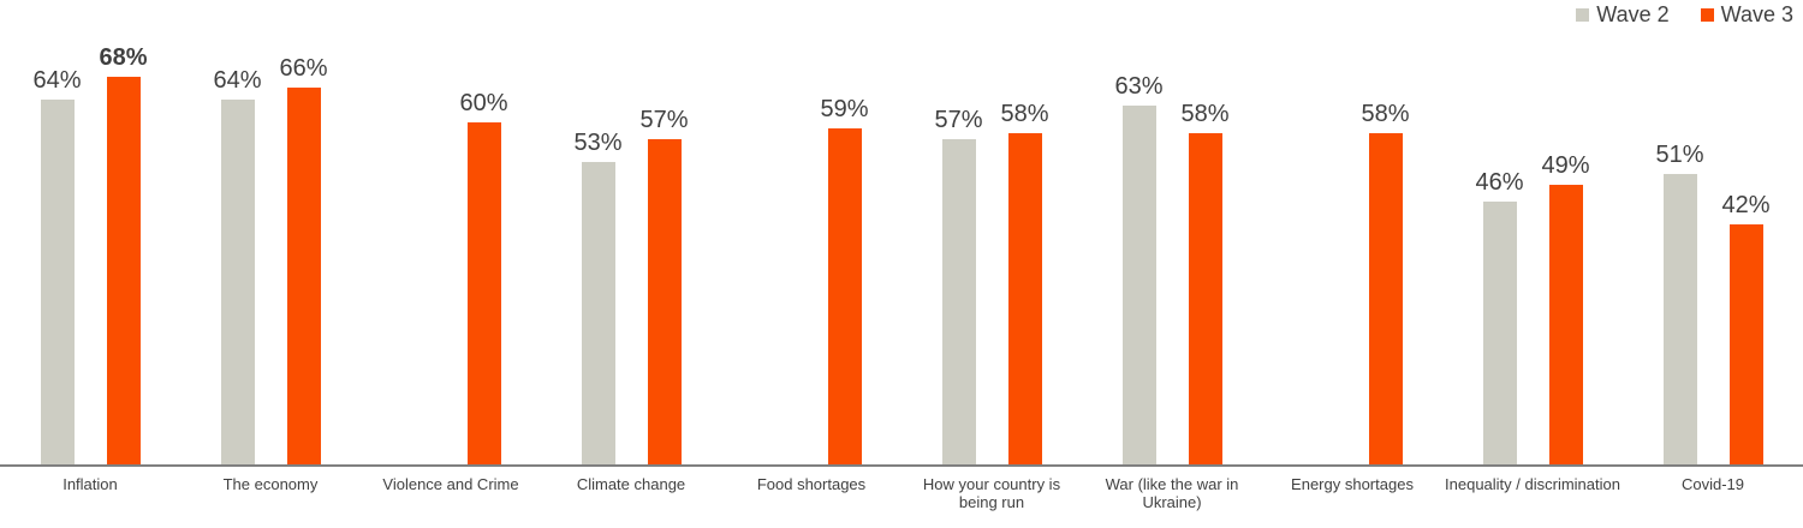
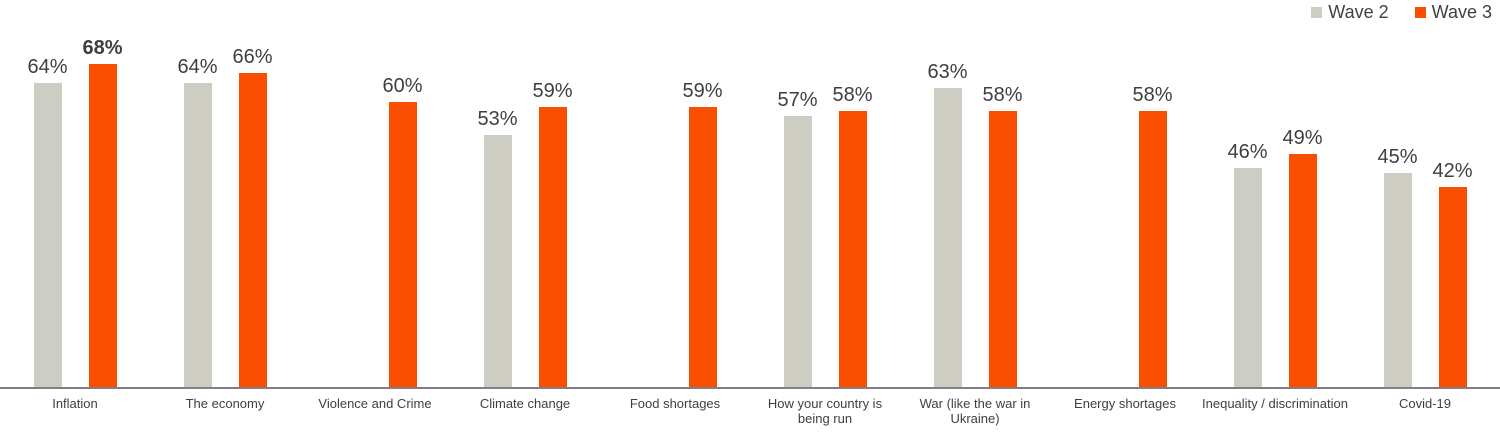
Wave 3/Climate change: 57% -> 59%
Wave 2/Covid-19: 51% -> 45%
